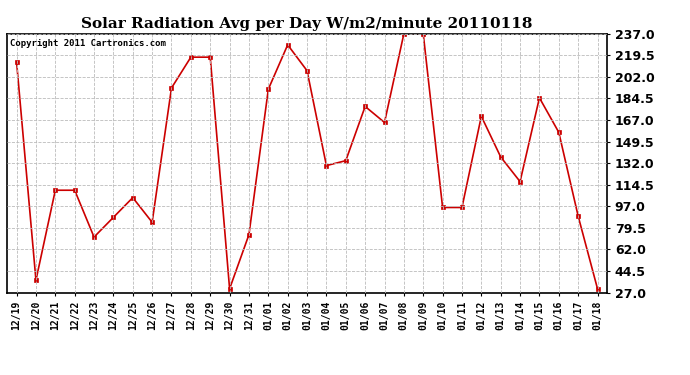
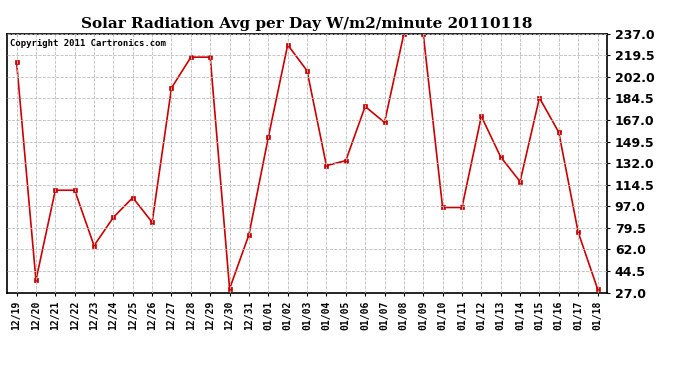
12/23: 72 -> 65
01/01: 192 -> 153
01/17: 89 -> 76
